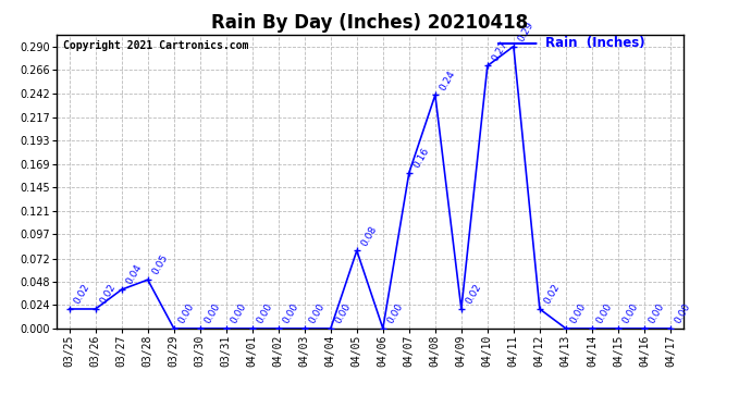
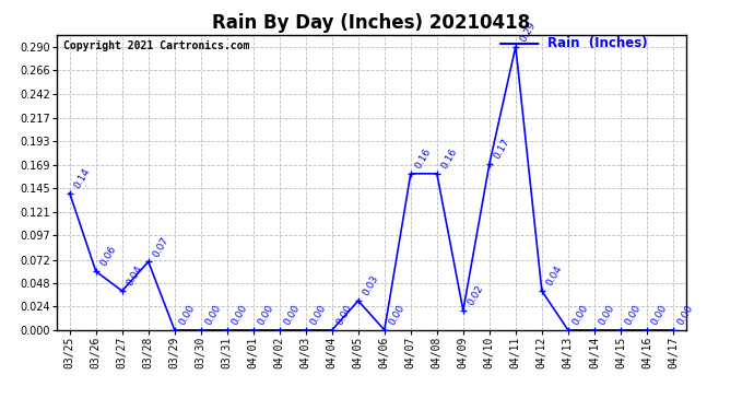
03/25: 0.02 -> 0.14
03/26: 0.02 -> 0.06
03/28: 0.05 -> 0.07
04/05: 0.08 -> 0.03
04/08: 0.24 -> 0.16
04/10: 0.27 -> 0.17
04/12: 0.02 -> 0.04
